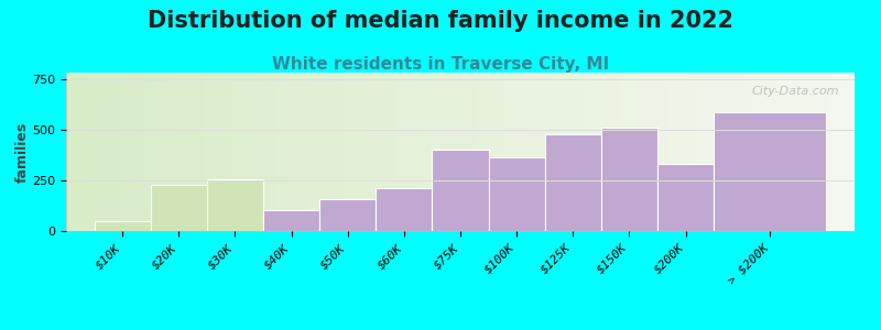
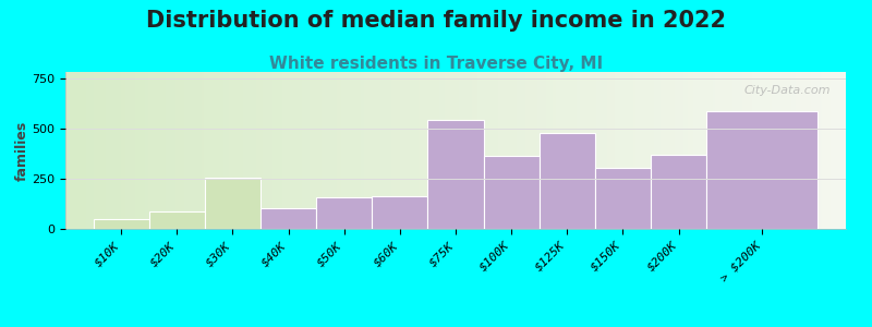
$20K: 230 -> 90
$60K: 210 -> 160
$75K: 400 -> 540
$150K: 510 -> 300
$200K: 330 -> 370
